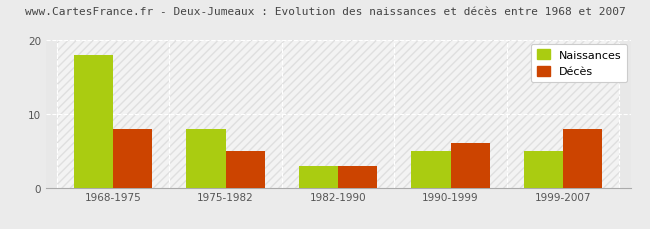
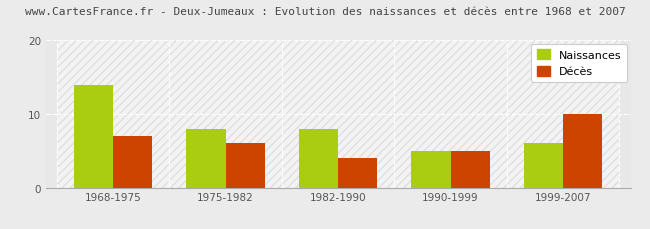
Naissances/1968-1975: 18 -> 14
Décès/1968-1975: 8 -> 7
Décès/1975-1982: 5 -> 6
Naissances/1982-1990: 3 -> 8
Décès/1982-1990: 3 -> 4
Décès/1990-1999: 6 -> 5
Naissances/1999-2007: 5 -> 6
Décès/1999-2007: 8 -> 10
